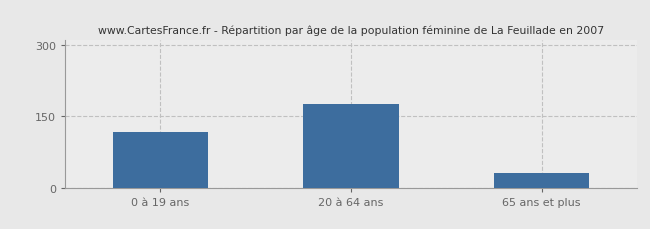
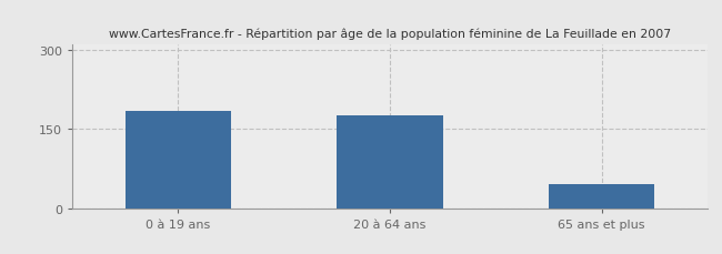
0 à 19 ans: 118 -> 185
65 ans et plus: 30 -> 45
